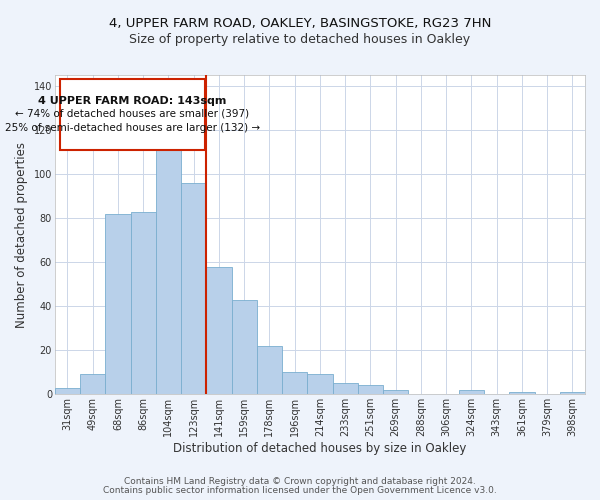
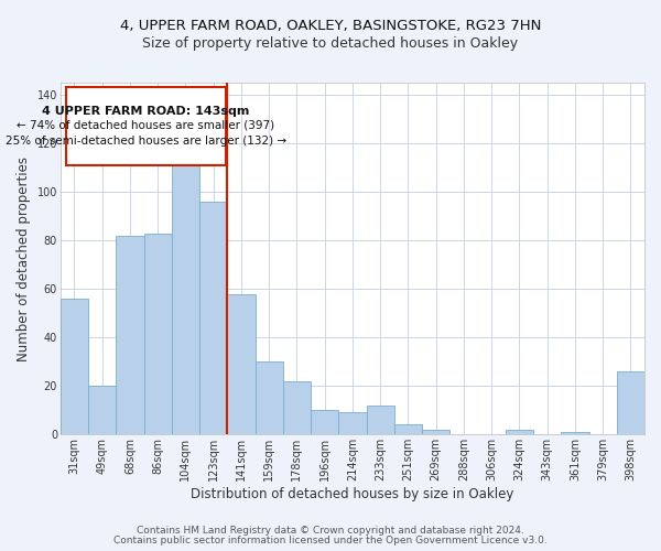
31sqm: 3 -> 56
49sqm: 9 -> 20
159sqm: 43 -> 30
233sqm: 5 -> 12
398sqm: 1 -> 26
